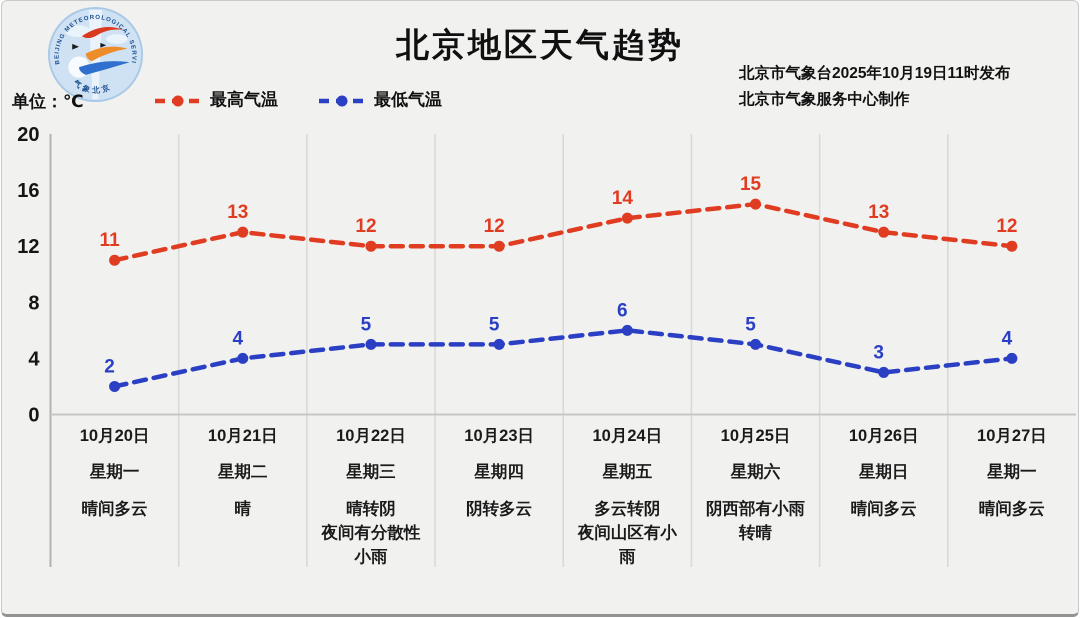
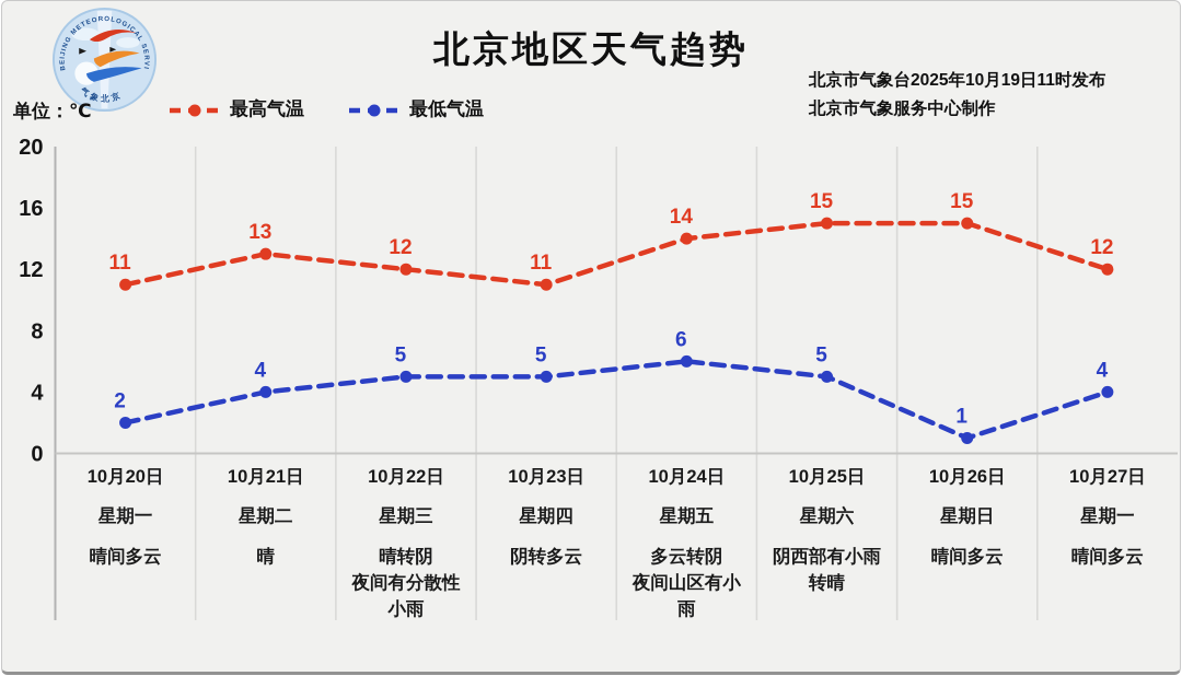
最高气温/10月23日: 12 -> 11
最高气温/10月26日: 13 -> 15
最低气温/10月26日: 3 -> 1
